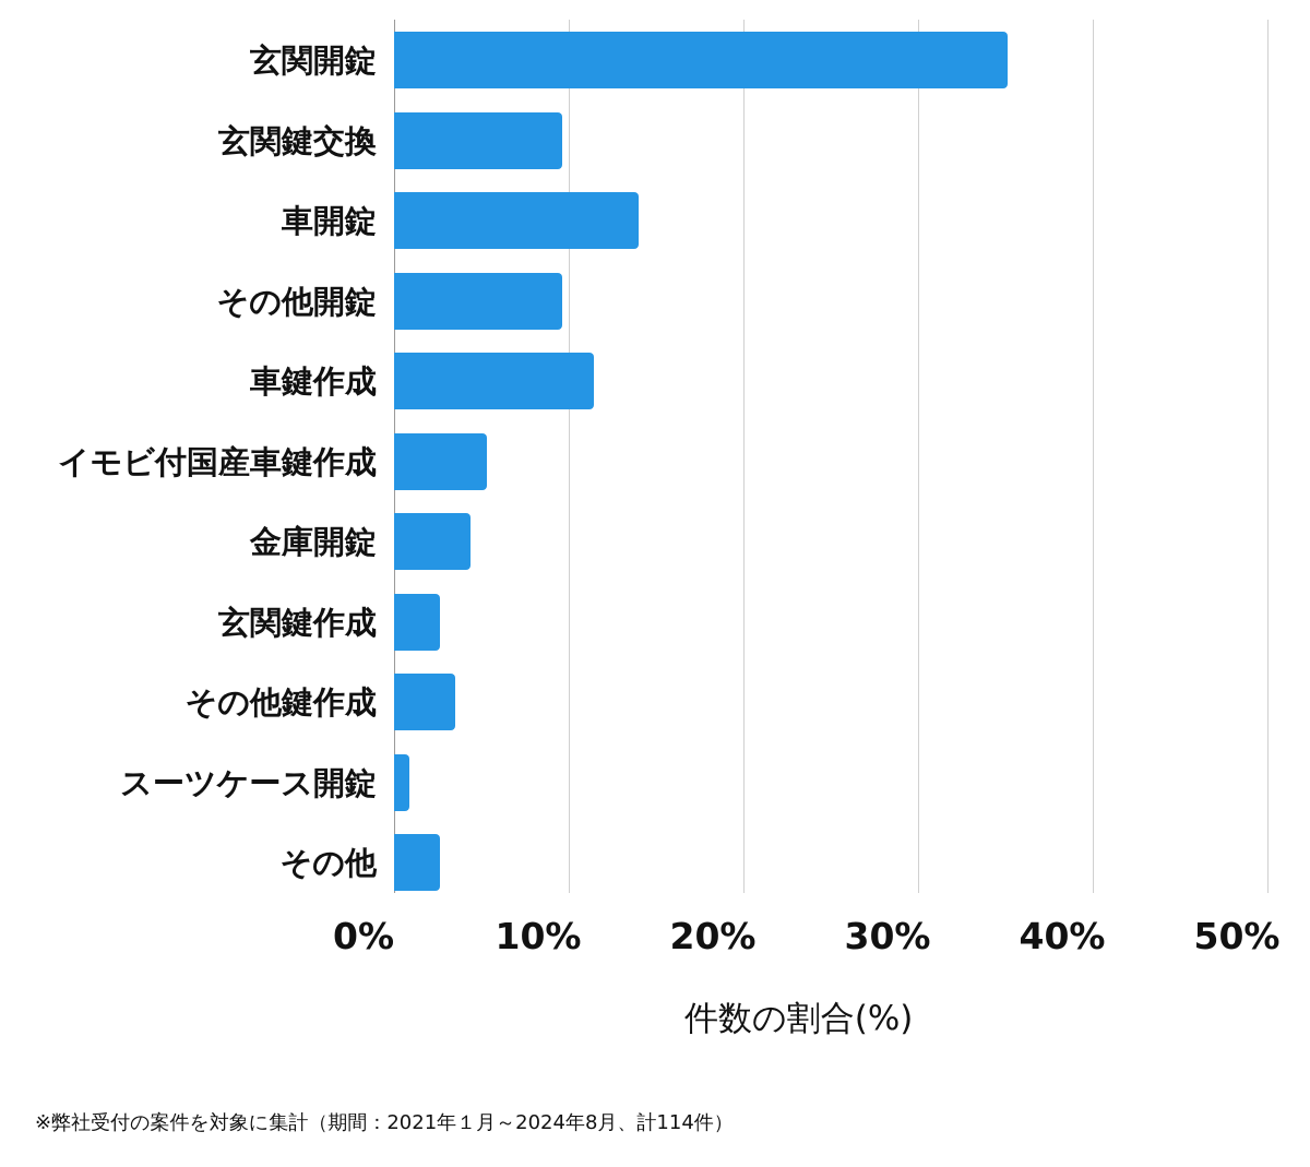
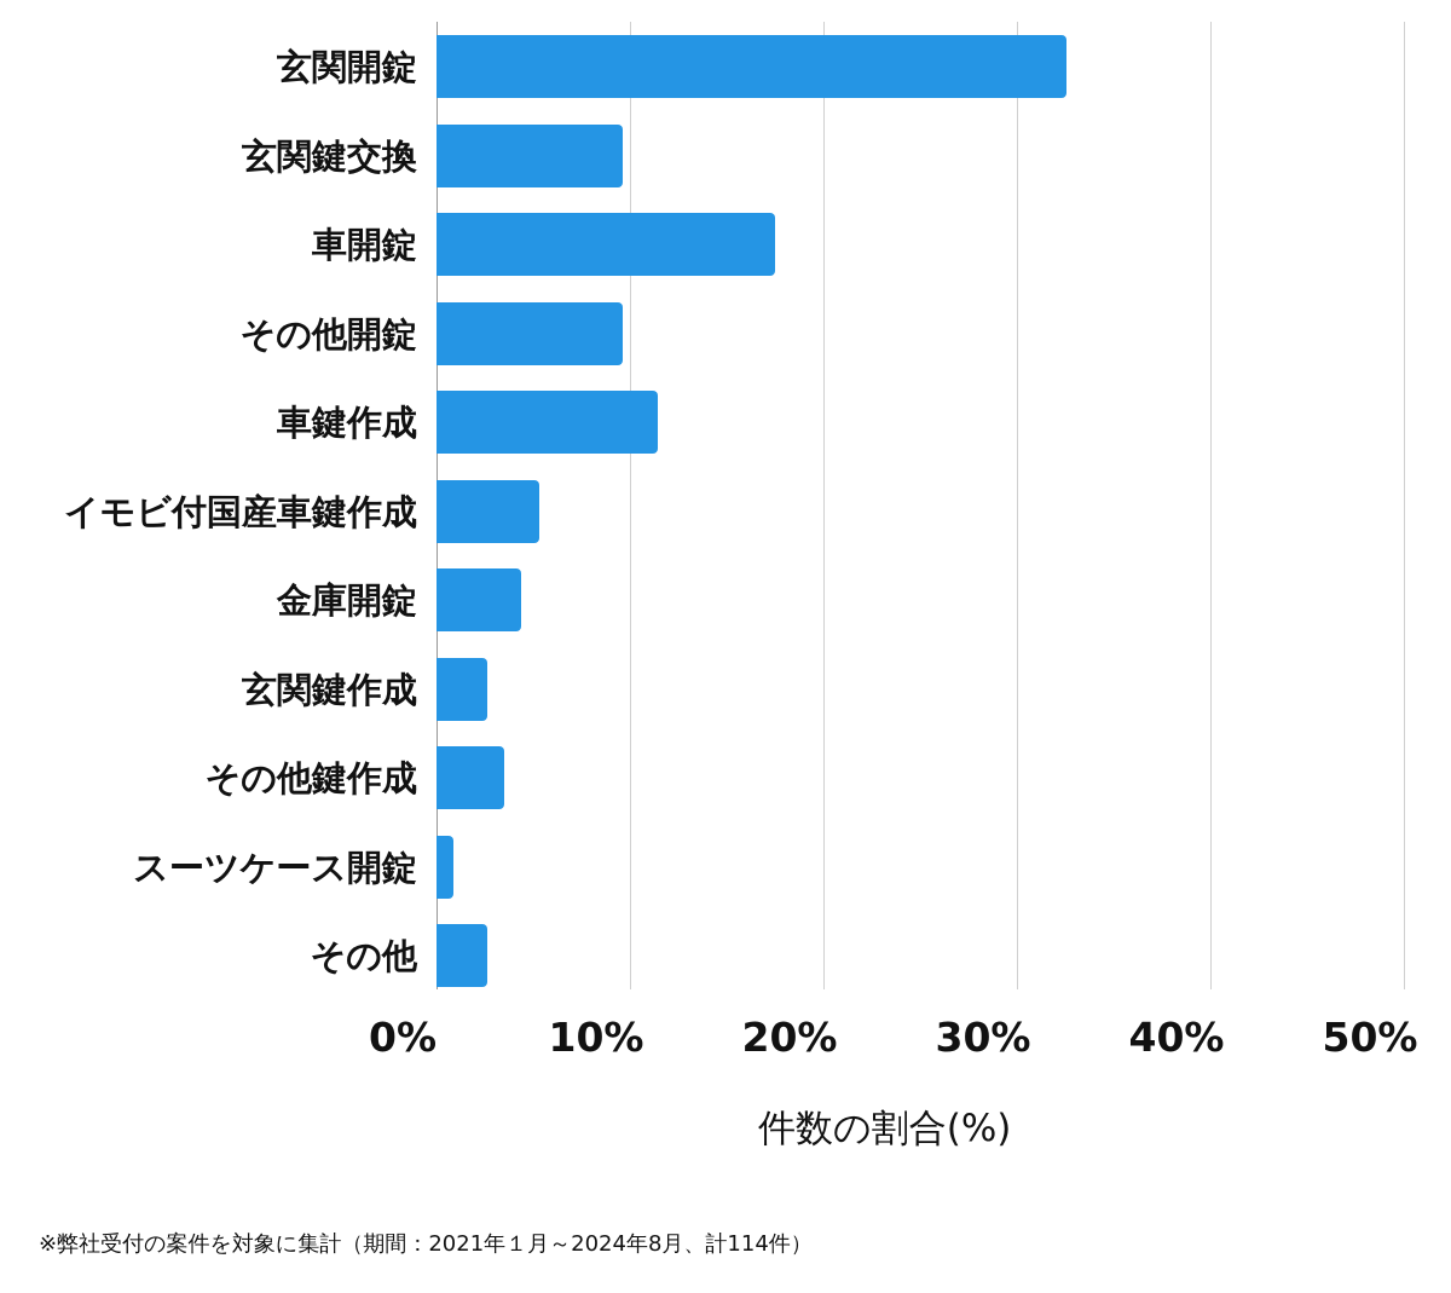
玄関開錠: 35.1% -> 32.5%
車開錠: 14.0% -> 17.5%
